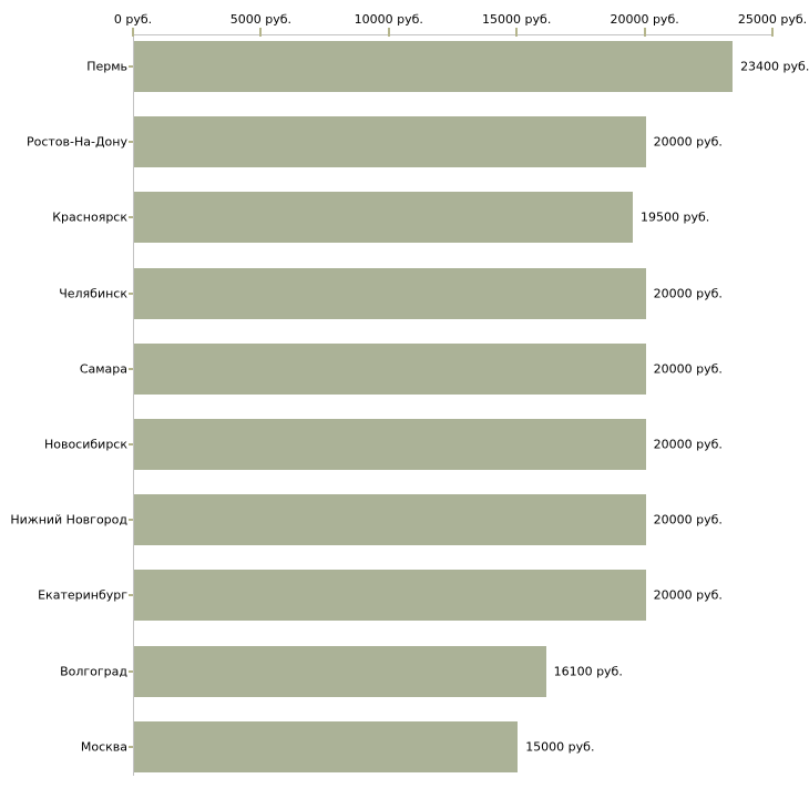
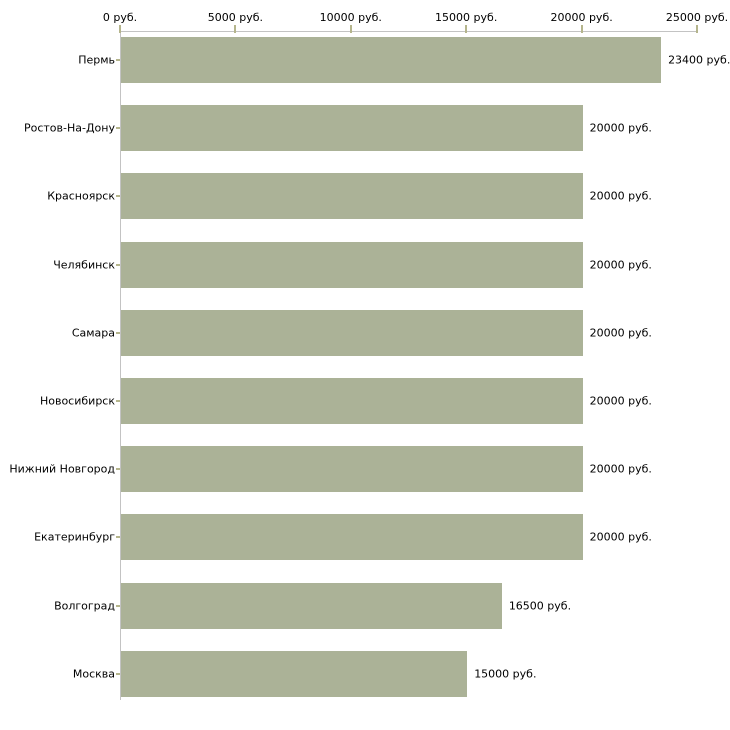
Красноярск: 19500 -> 20000
Волгоград: 16100 -> 16500
